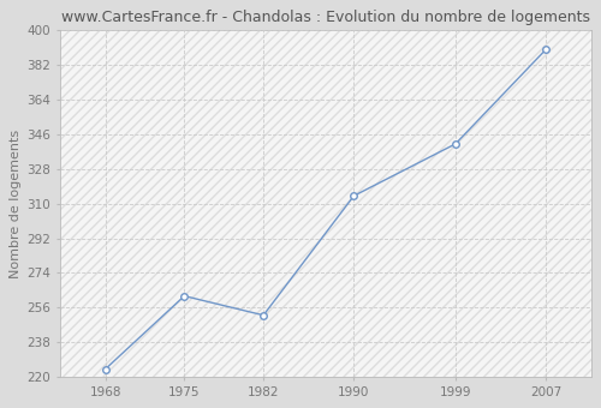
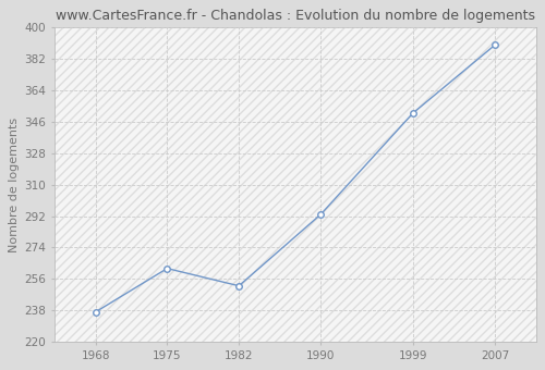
1968: 224 -> 237
1990: 314 -> 293
1999: 341 -> 351
